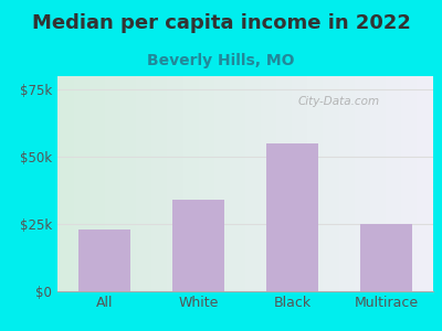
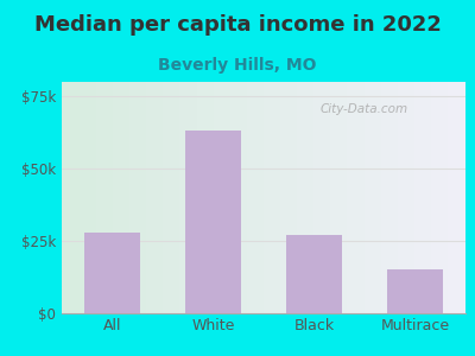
All: $23k -> $28k
White: $34k -> $63k
Black: $55k -> $27k
Multirace: $25k -> $15k
